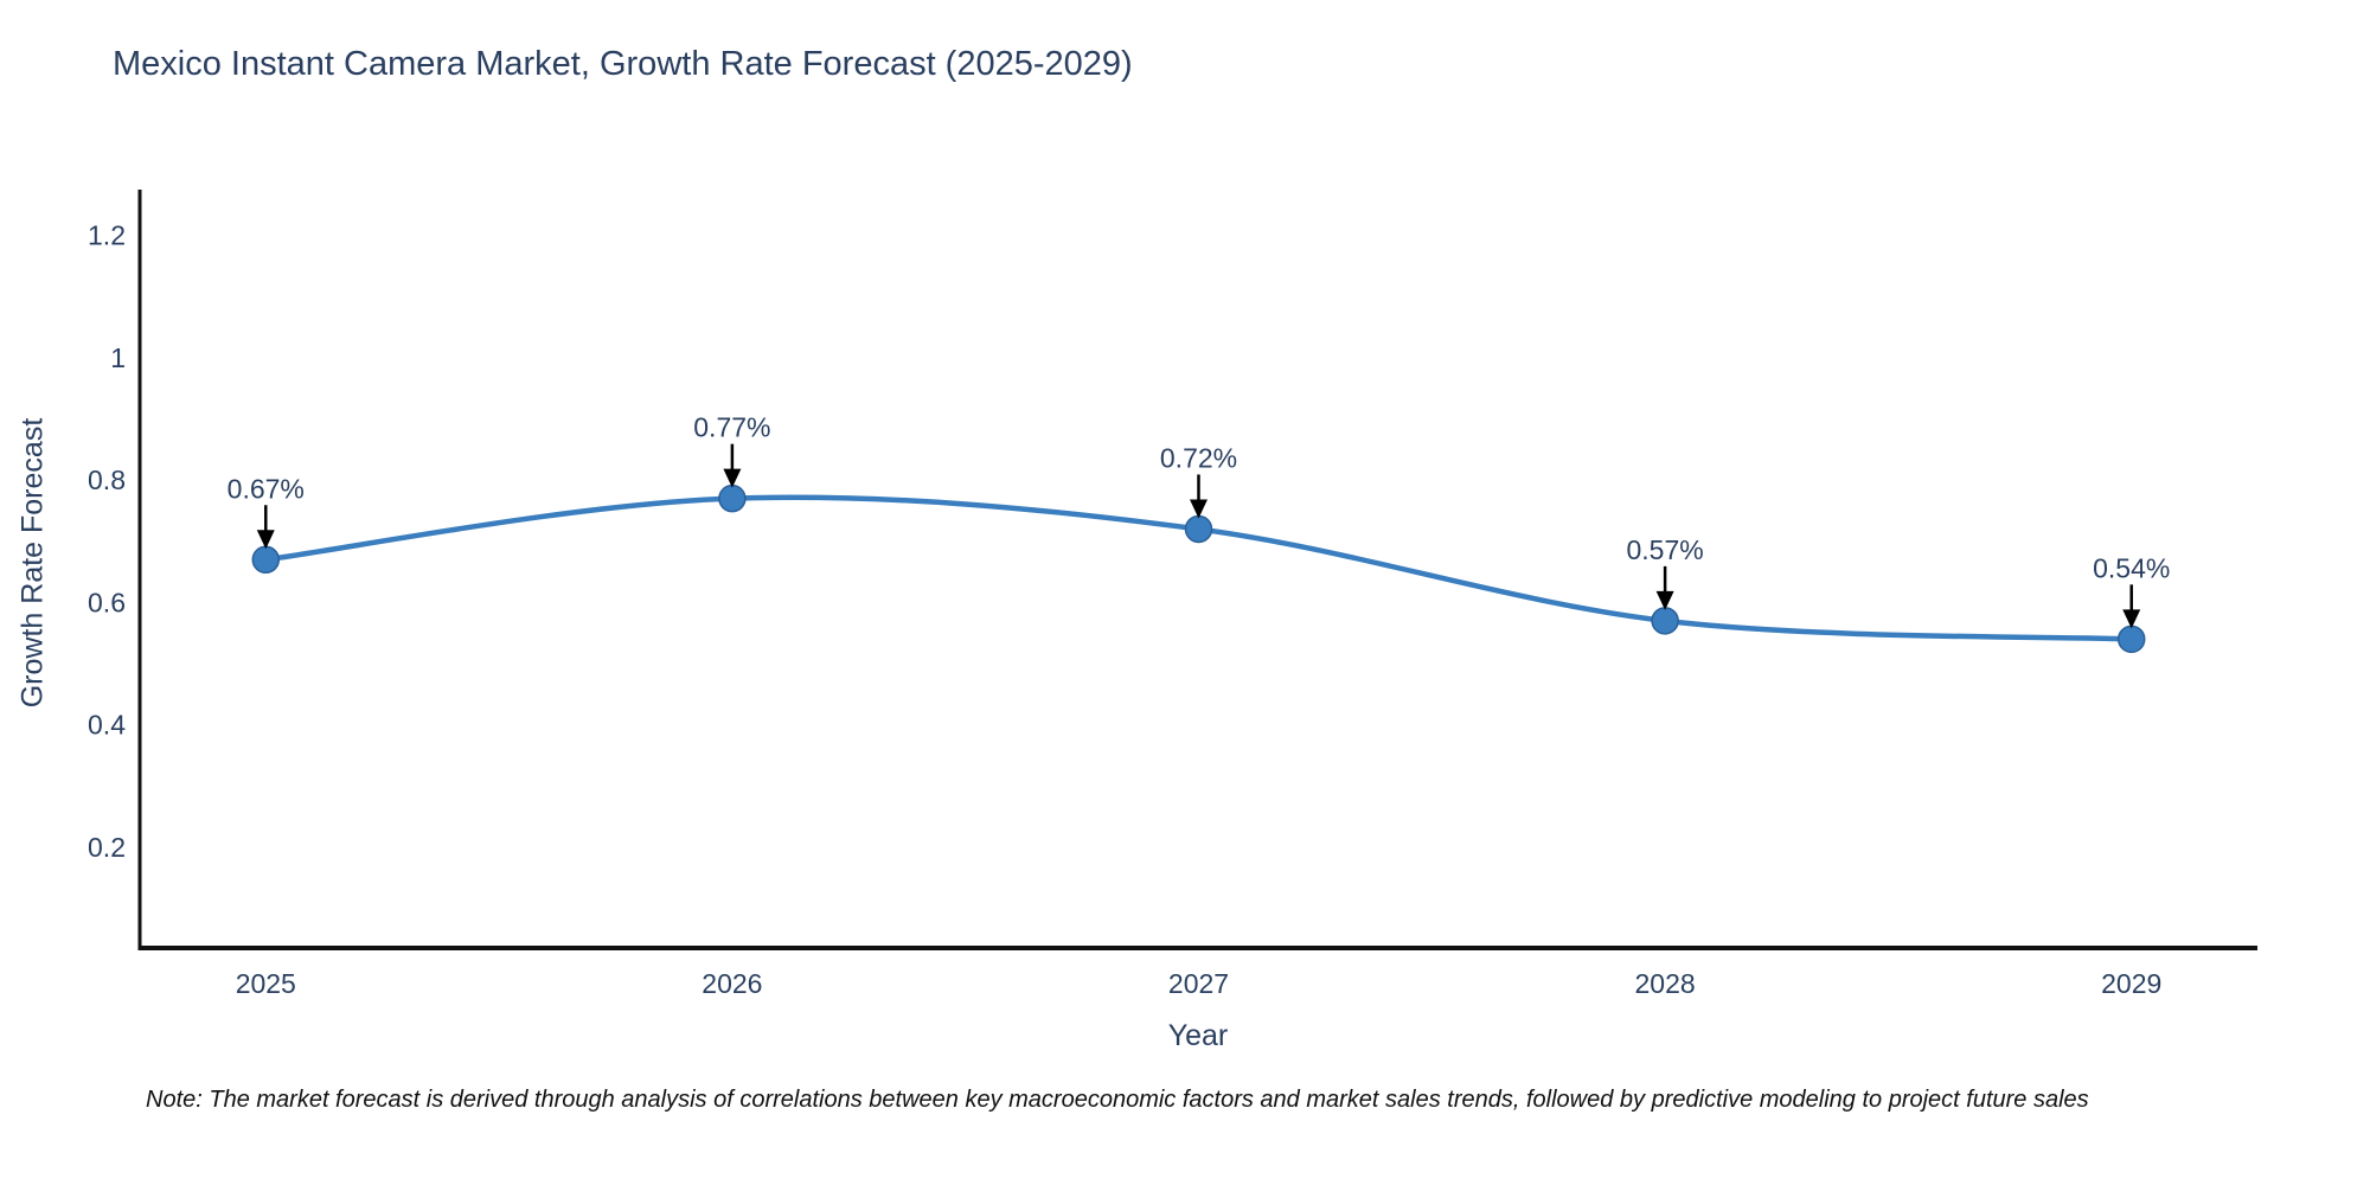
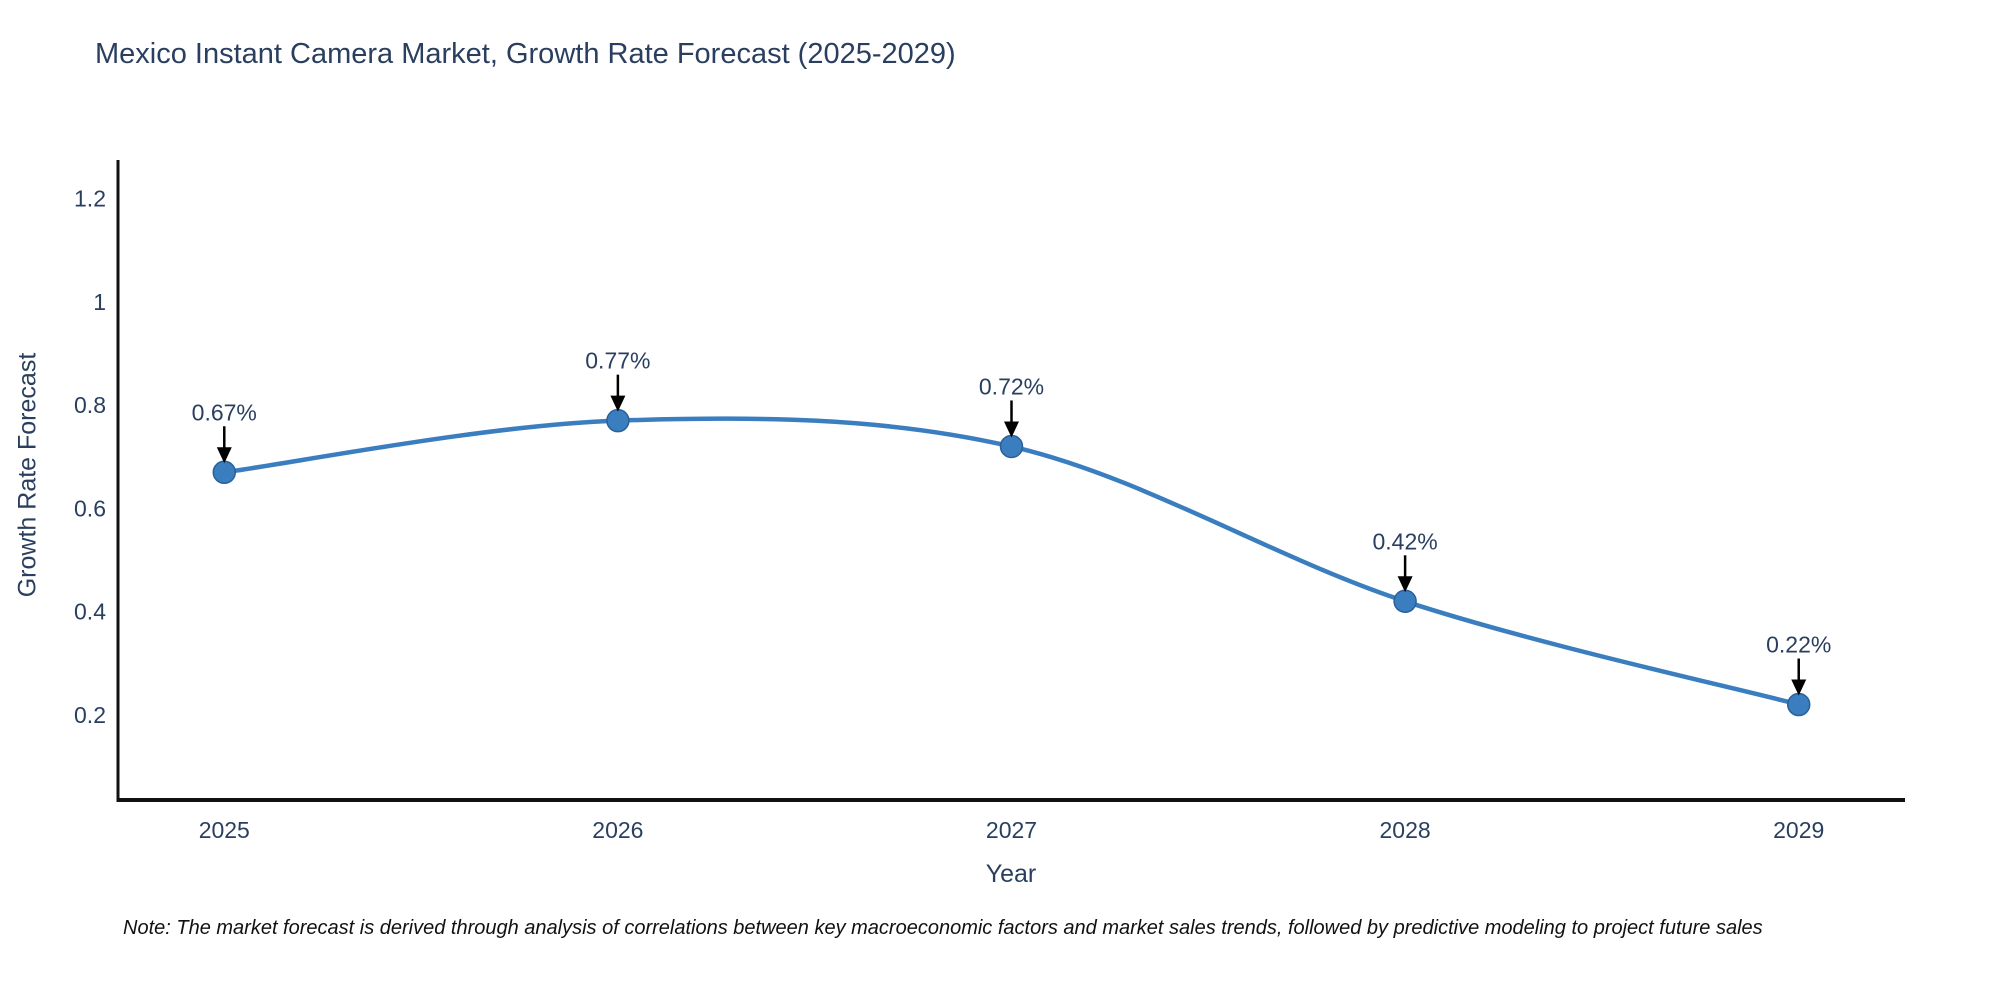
2028: 0.57% -> 0.42%
2029: 0.54% -> 0.22%
